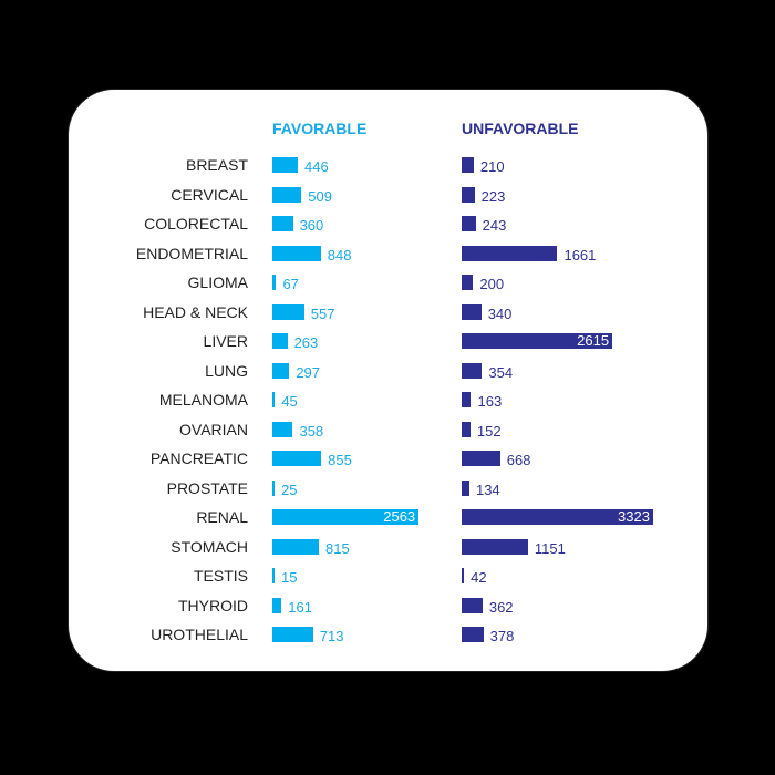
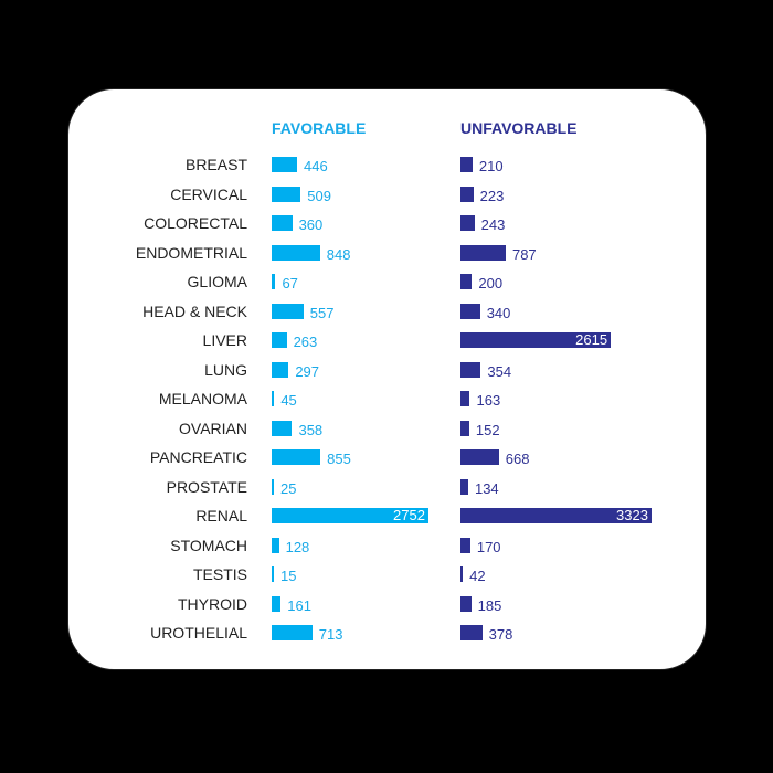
UNFAVORABLE/ENDOMETRIAL: 1661 -> 787
FAVORABLE/RENAL: 2563 -> 2752
FAVORABLE/STOMACH: 815 -> 128
UNFAVORABLE/STOMACH: 1151 -> 170
UNFAVORABLE/THYROID: 362 -> 185
